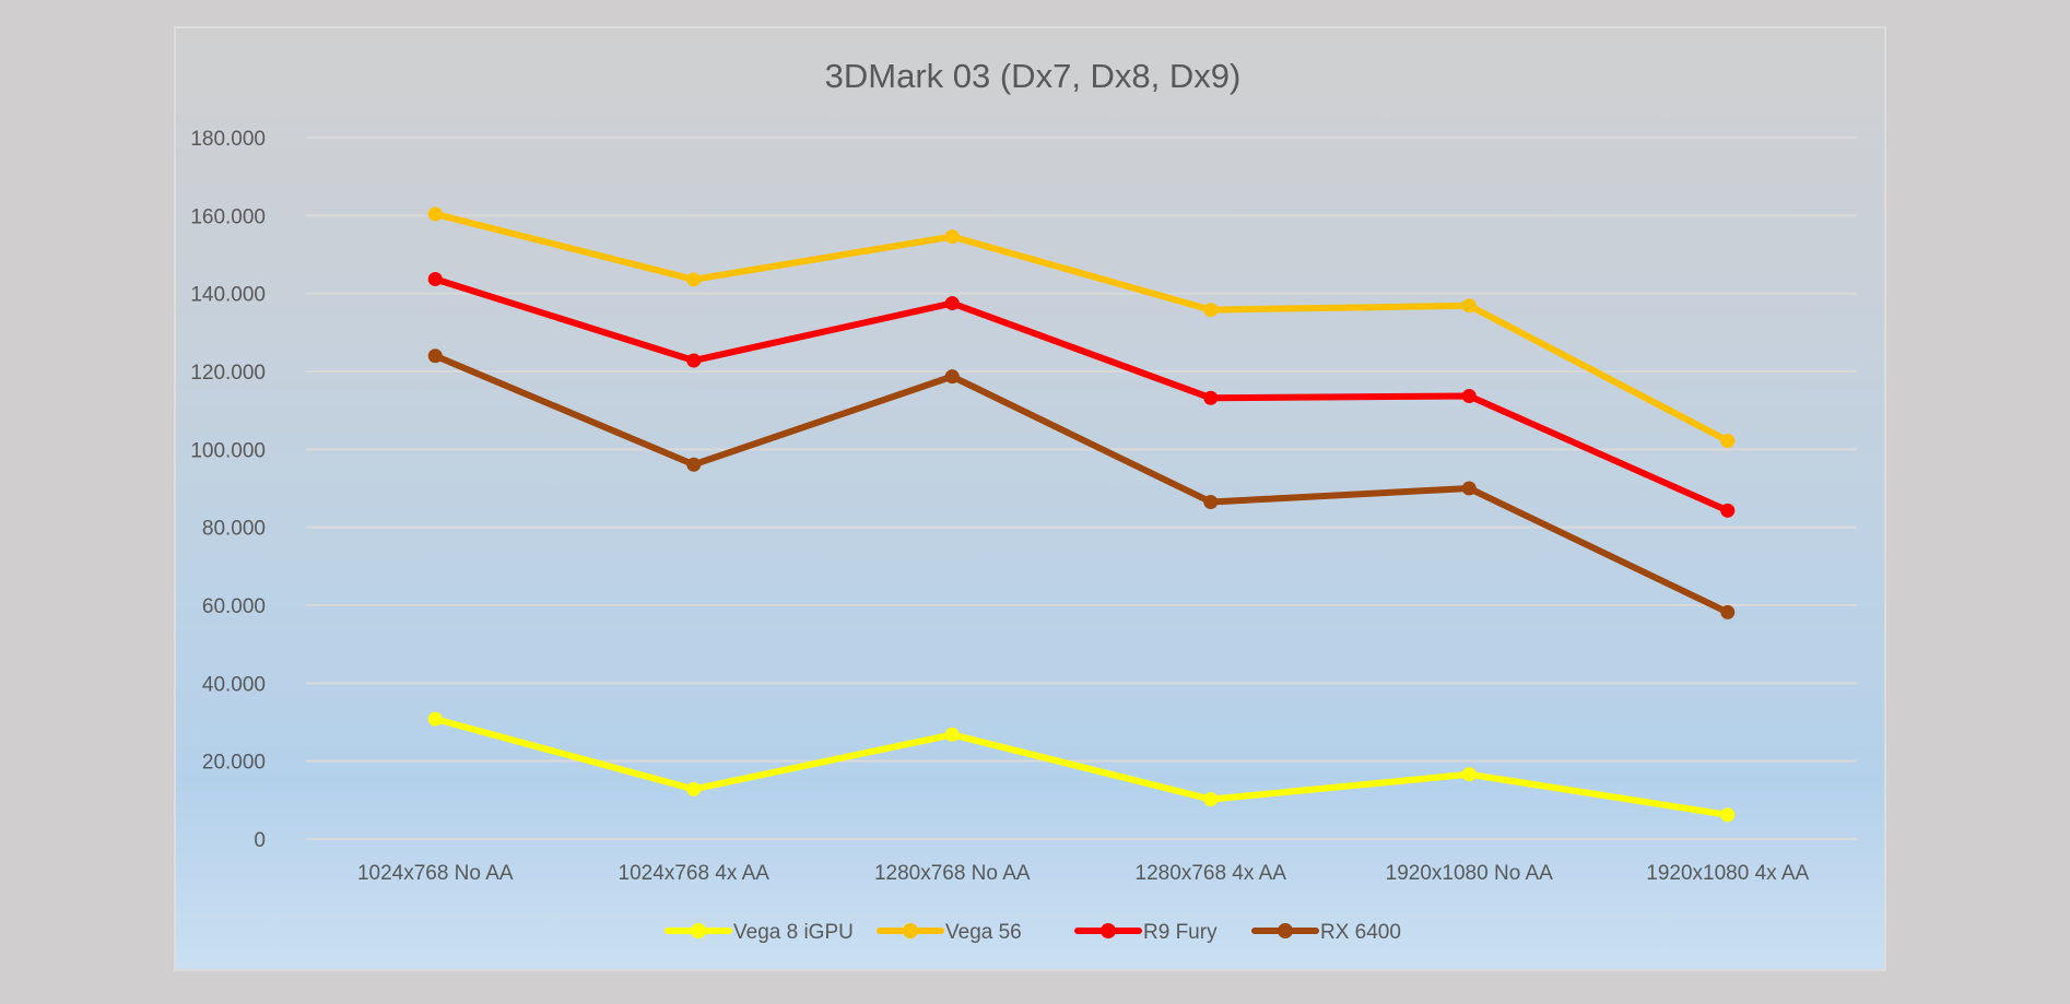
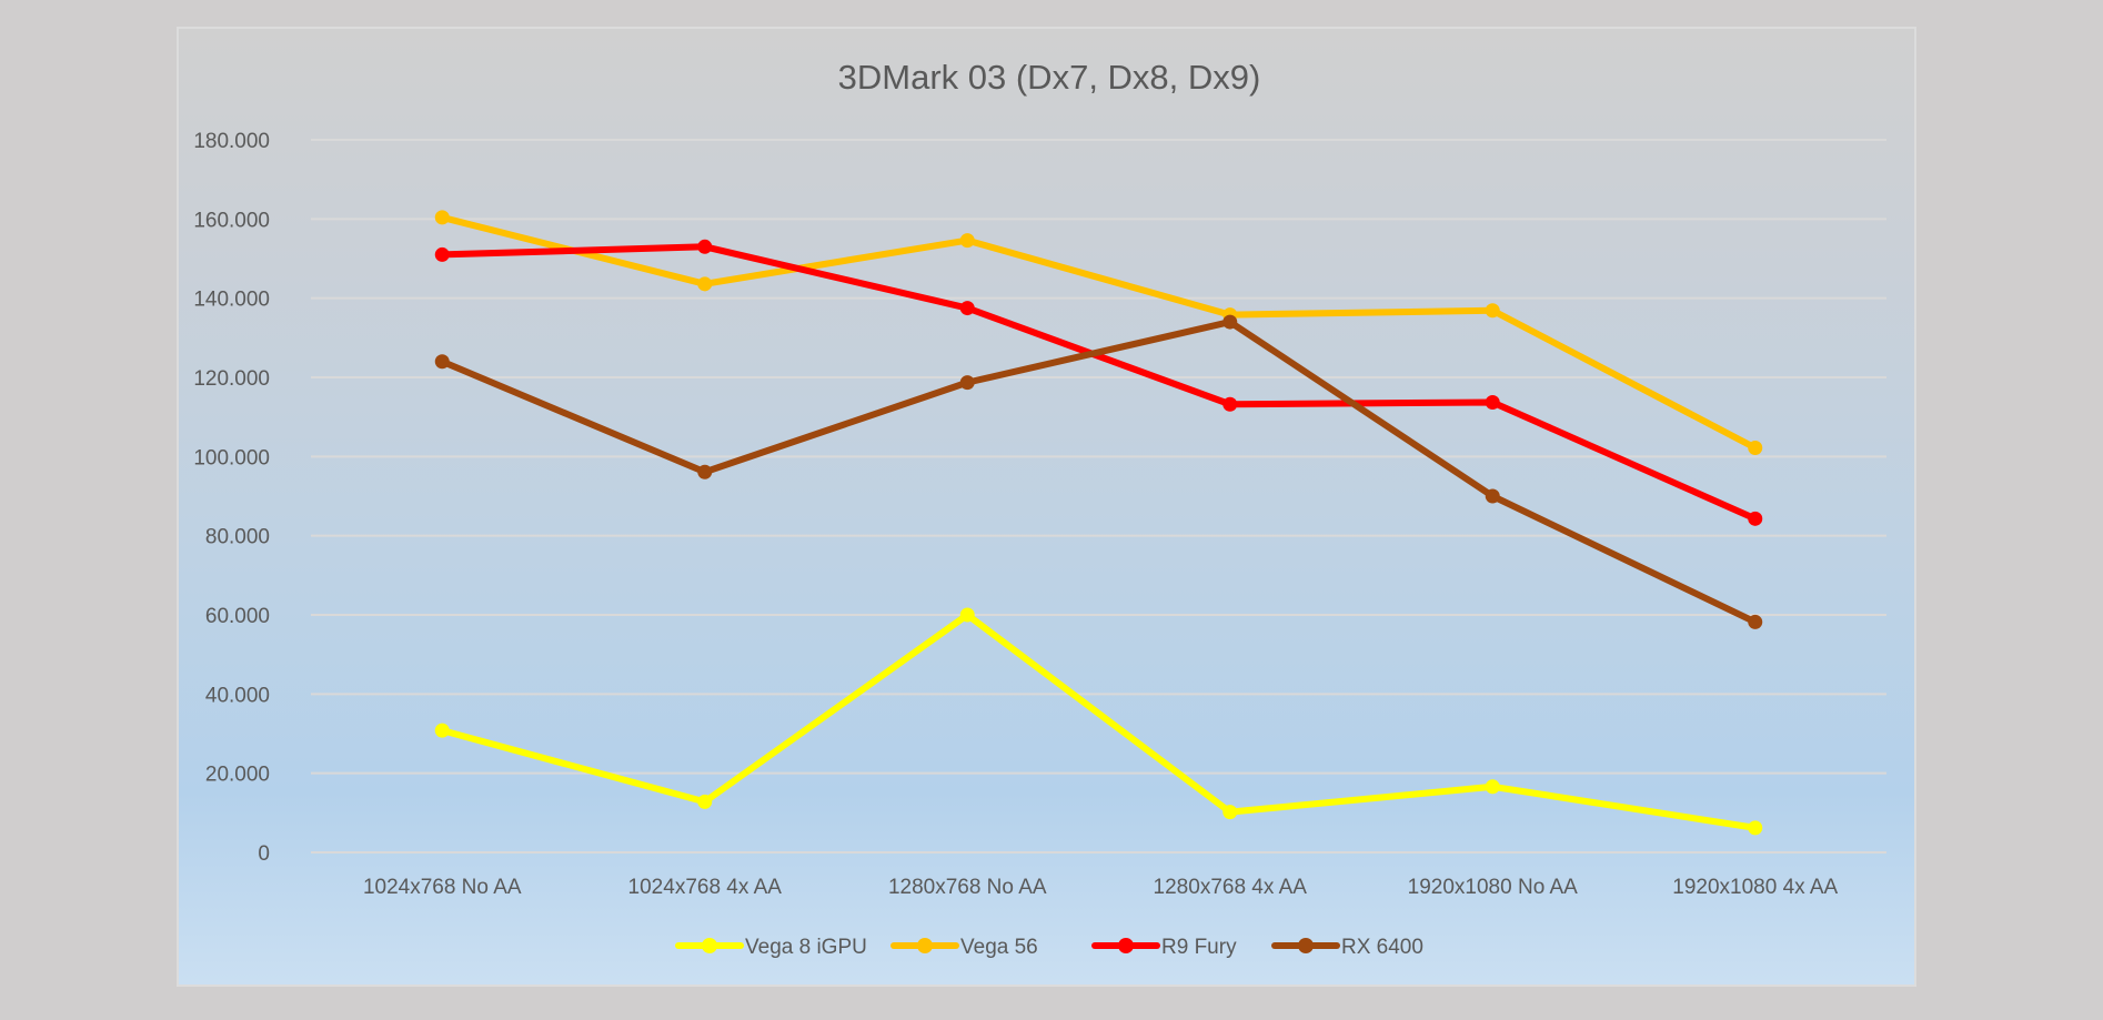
R9 Fury/1024x768 No AA: 144 -> 151
R9 Fury/1024x768 4x AA: 123 -> 153
Vega 8 iGPU/1280x768 No AA: 27 -> 60
RX 6400/1280x768 4x AA: 86 -> 134
